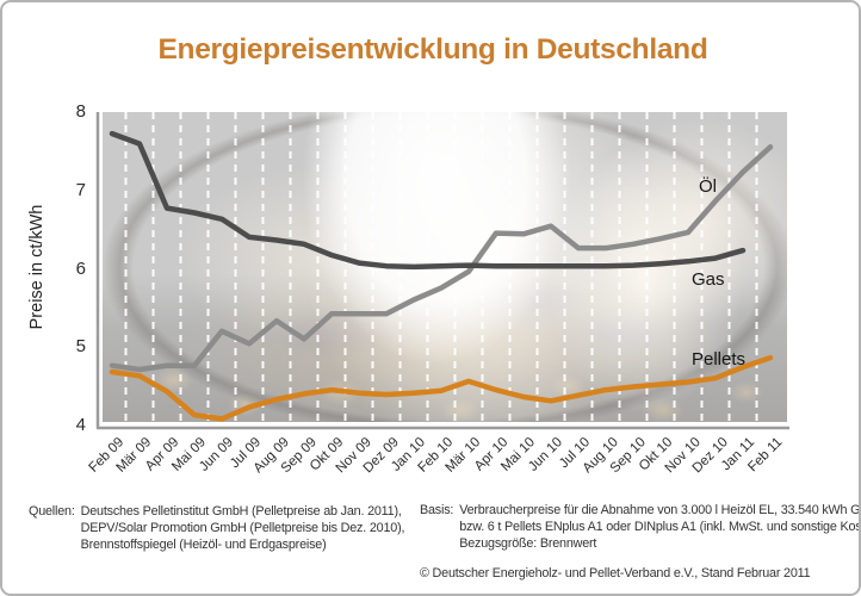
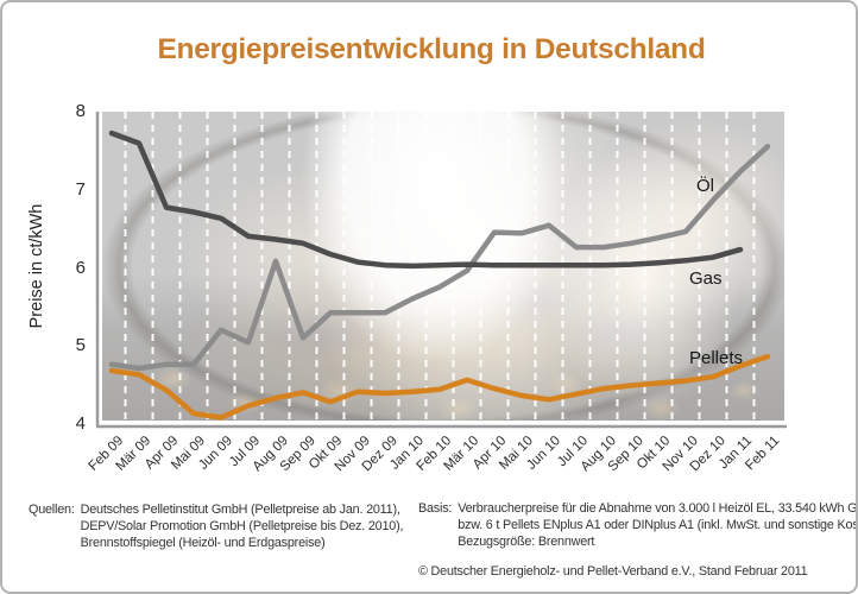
Öl/Aug 09: 5.3 -> 6.1
Pellets/Okt 09: 4.5 -> 4.3
